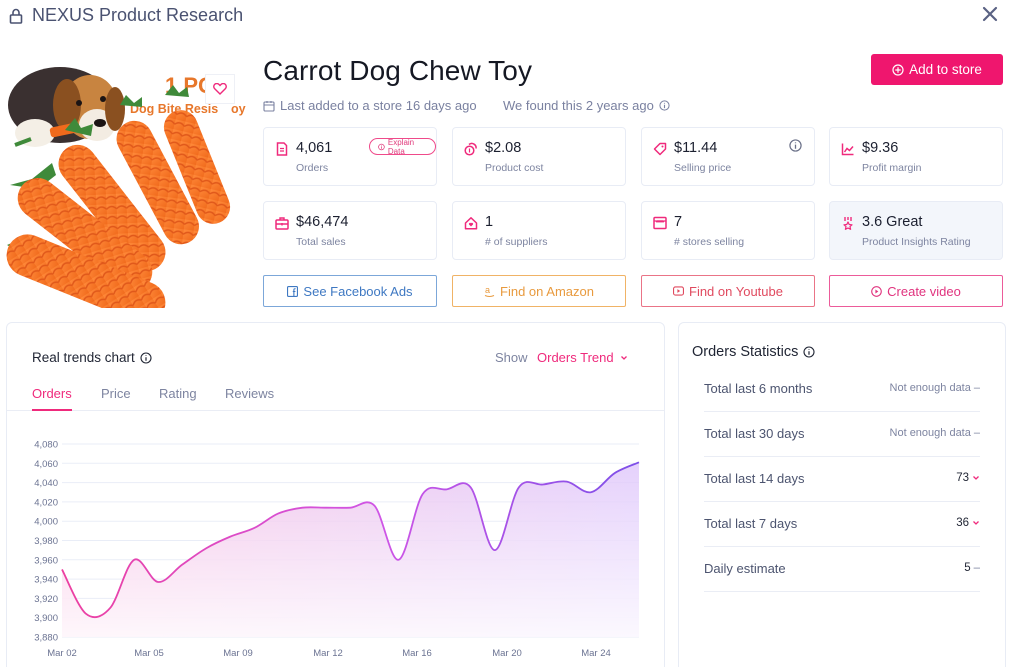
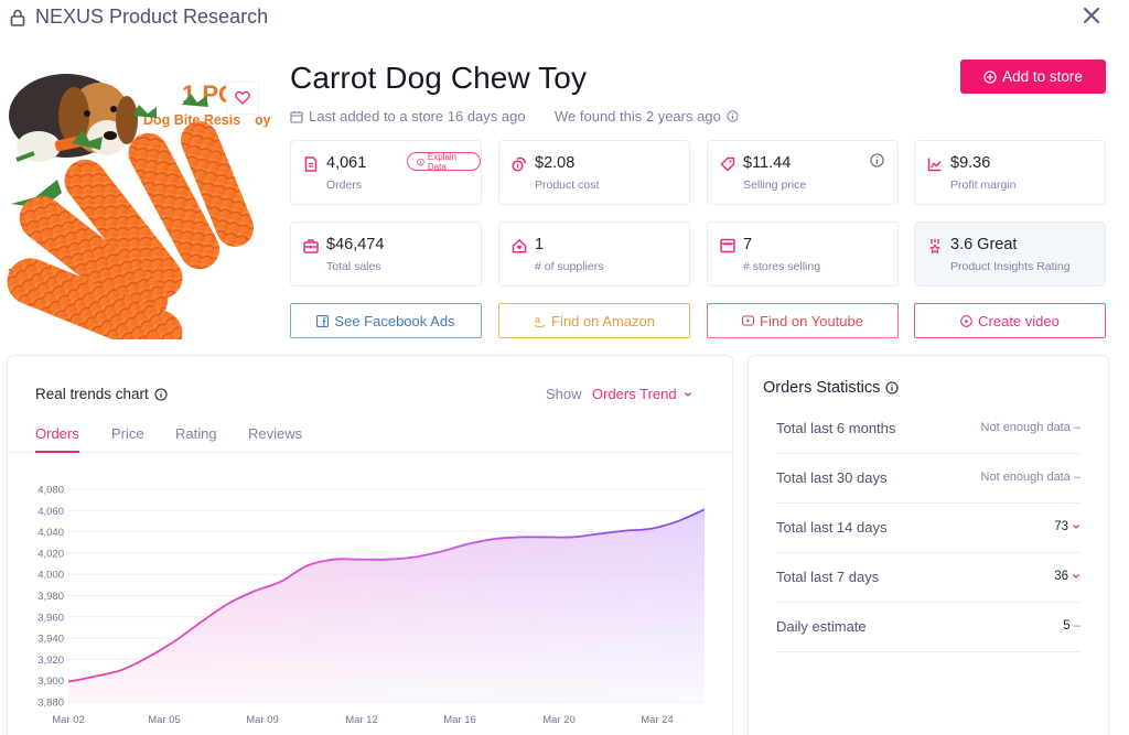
Mar 02: 3950 -> 3900
Mar 05: 3960 -> 3920
Mar 16: 3960 -> 4020
Mar 20: 3970 -> 4040
Mar 24: 4030 -> 4040
